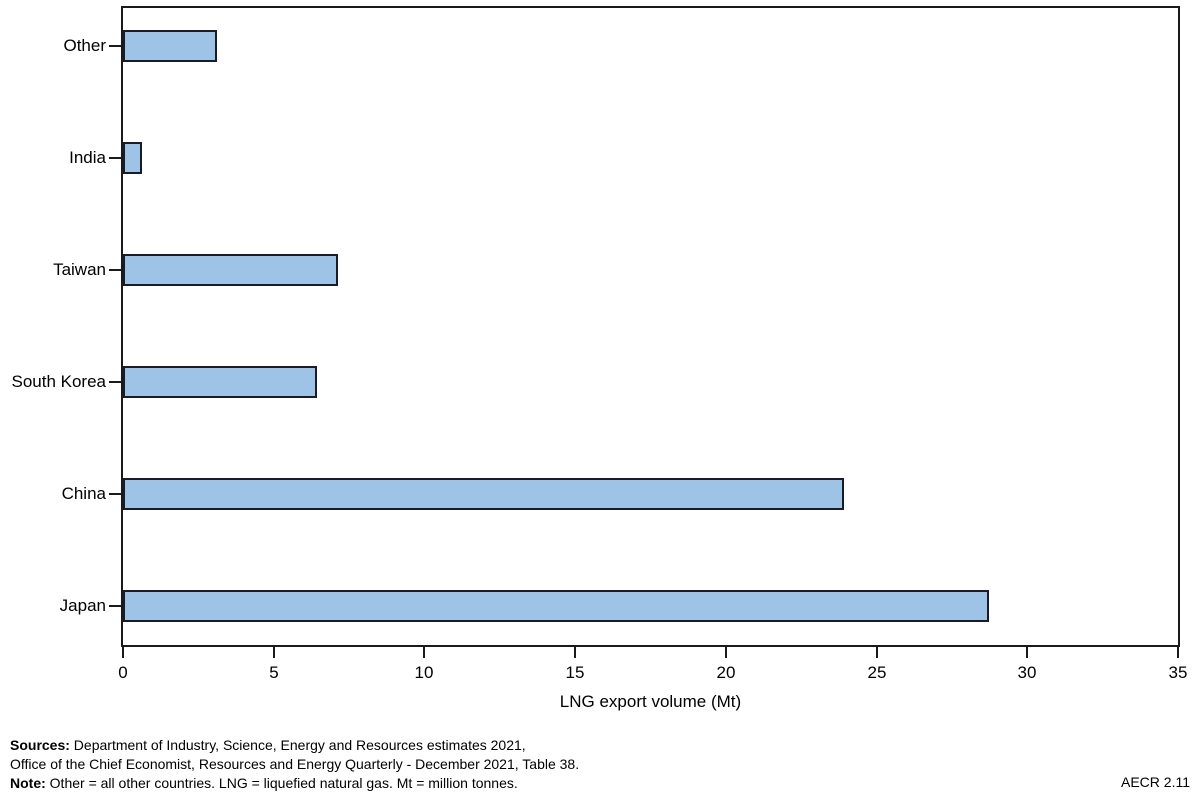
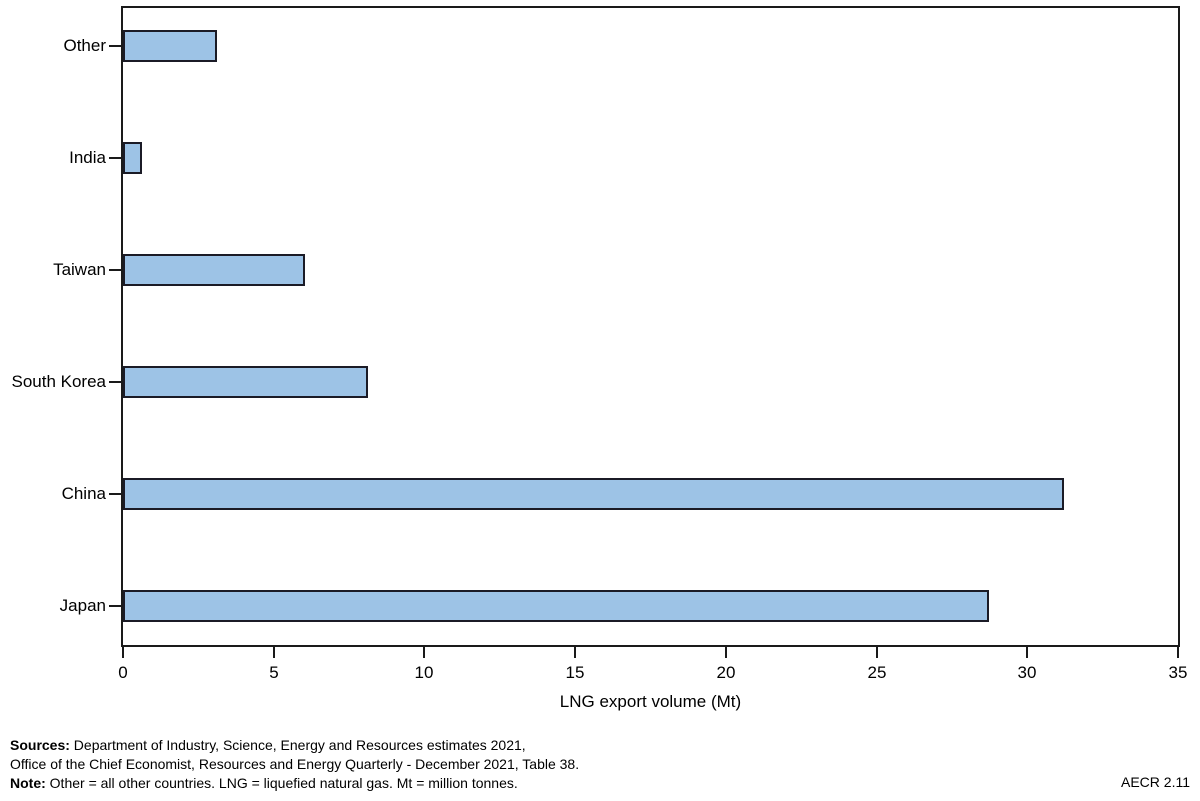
Taiwan: 7.1 -> 6.0
South Korea: 6.4 -> 8.1
China: 23.9 -> 31.2
